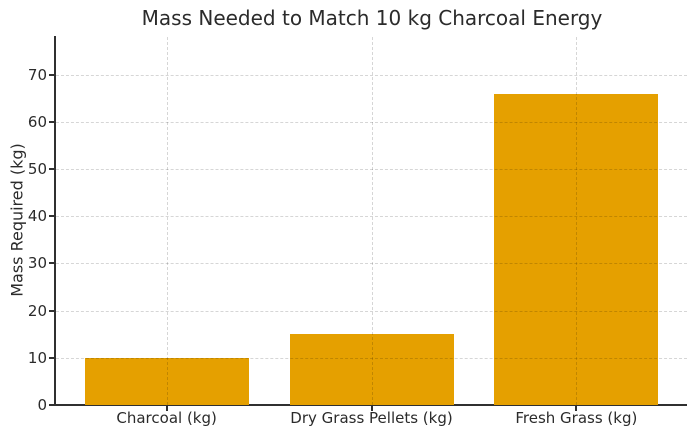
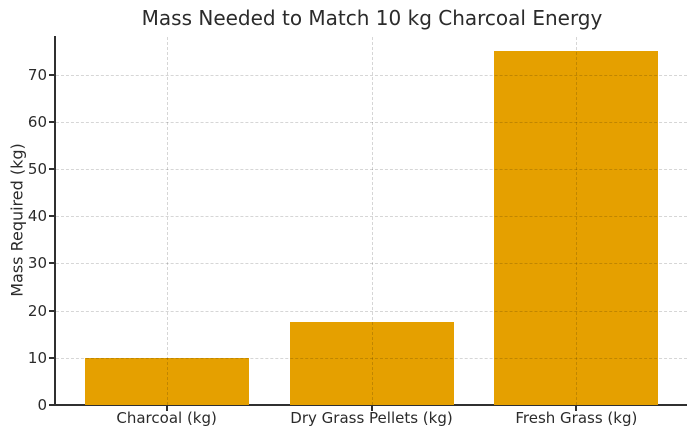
Dry Grass Pellets (kg): 15 -> 18
Fresh Grass (kg): 66 -> 75
